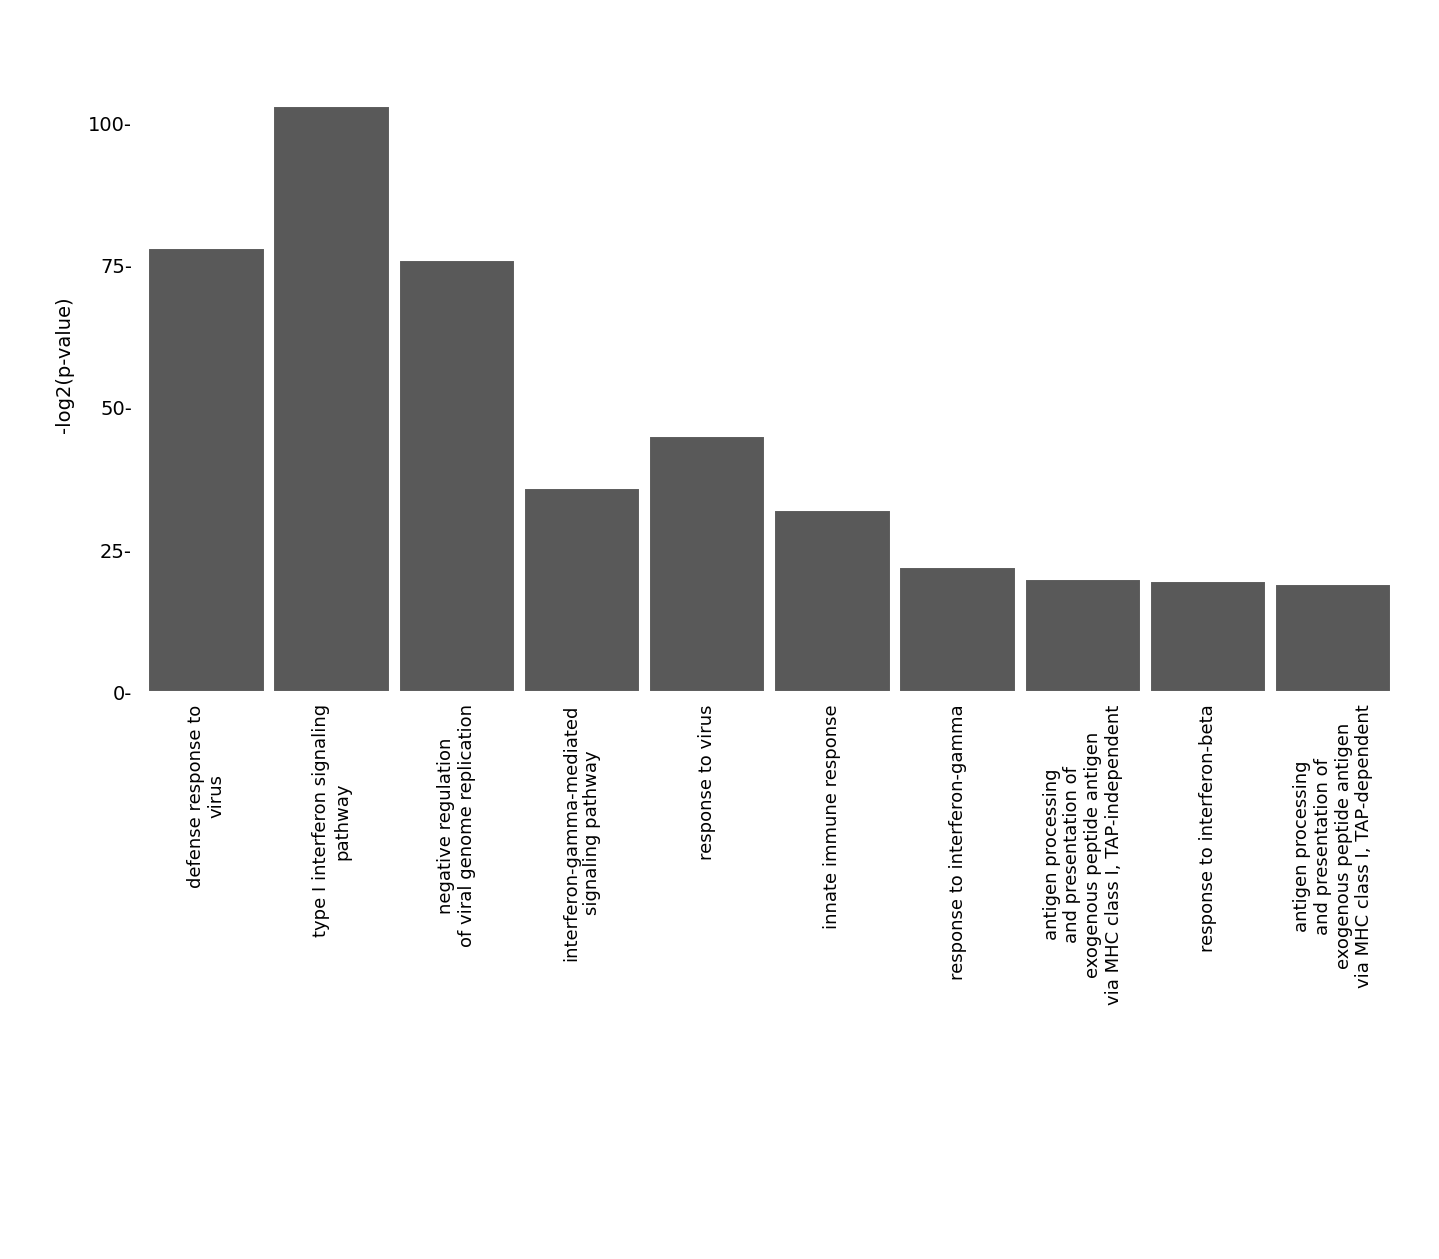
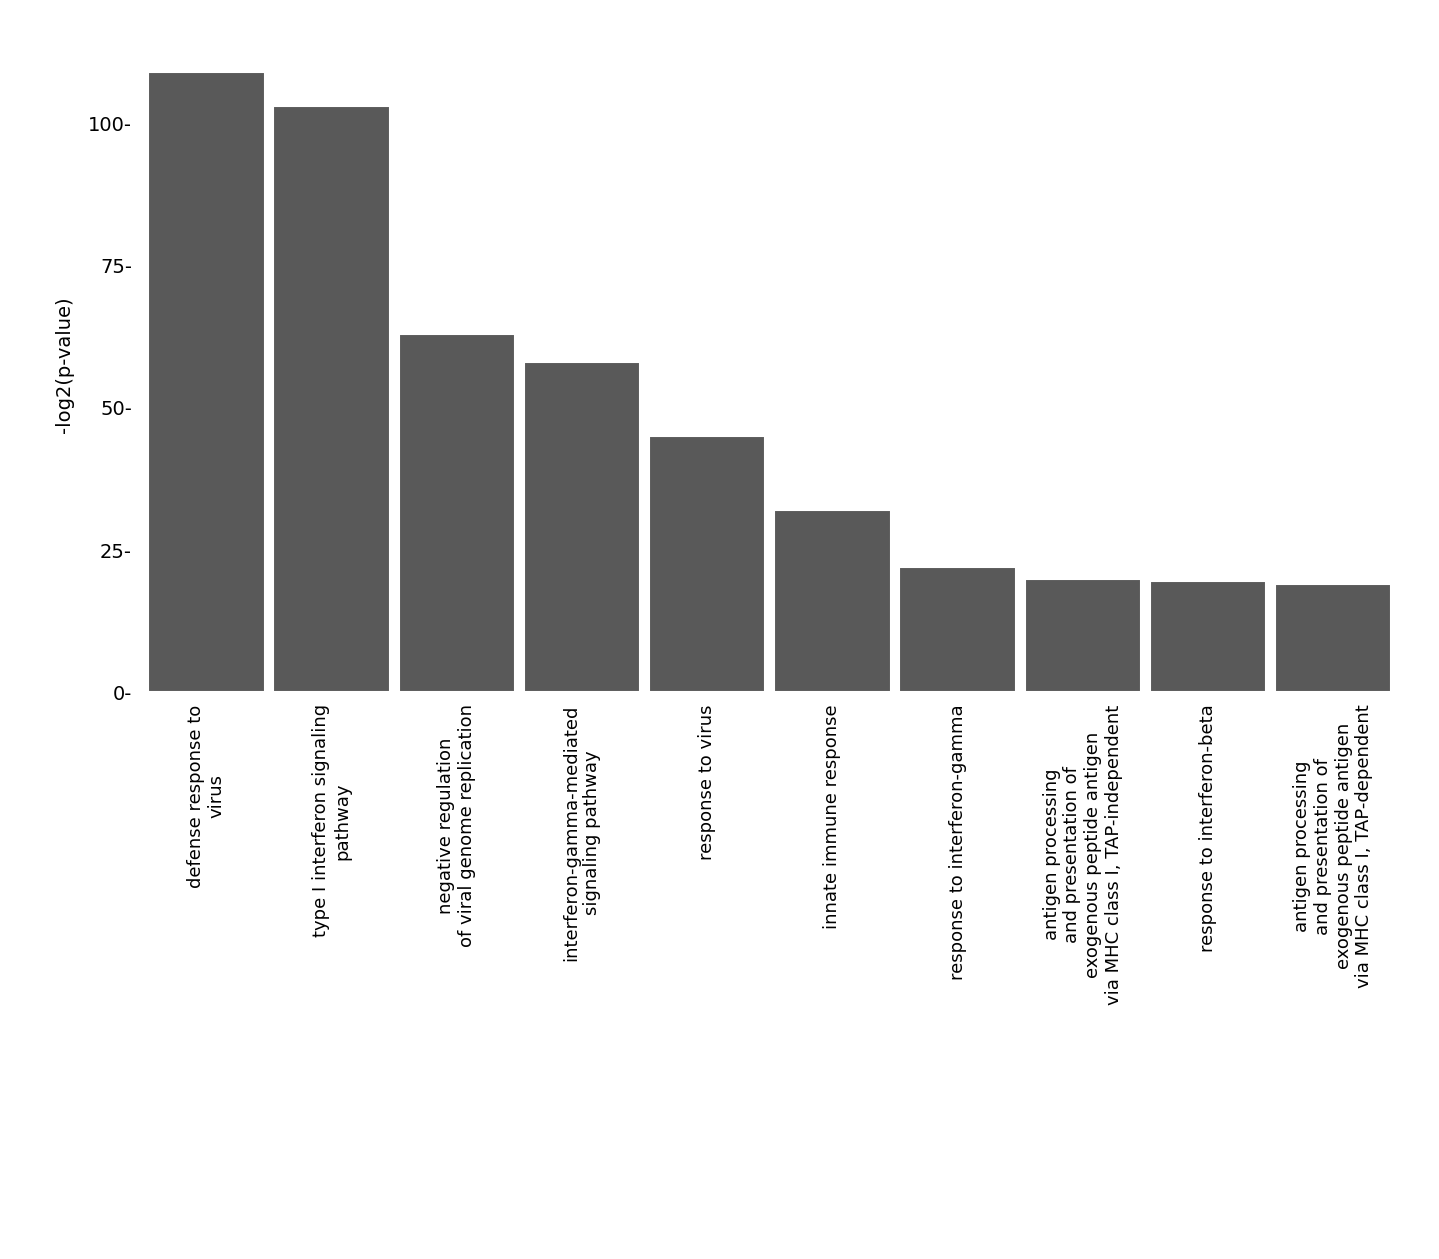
defense response to virus: 78.0- -> 109.0-
negative regulation of viral genome replication: 76.0- -> 63.0-
interferon-gamma-mediated signaling pathway: 36.0- -> 58.0-
